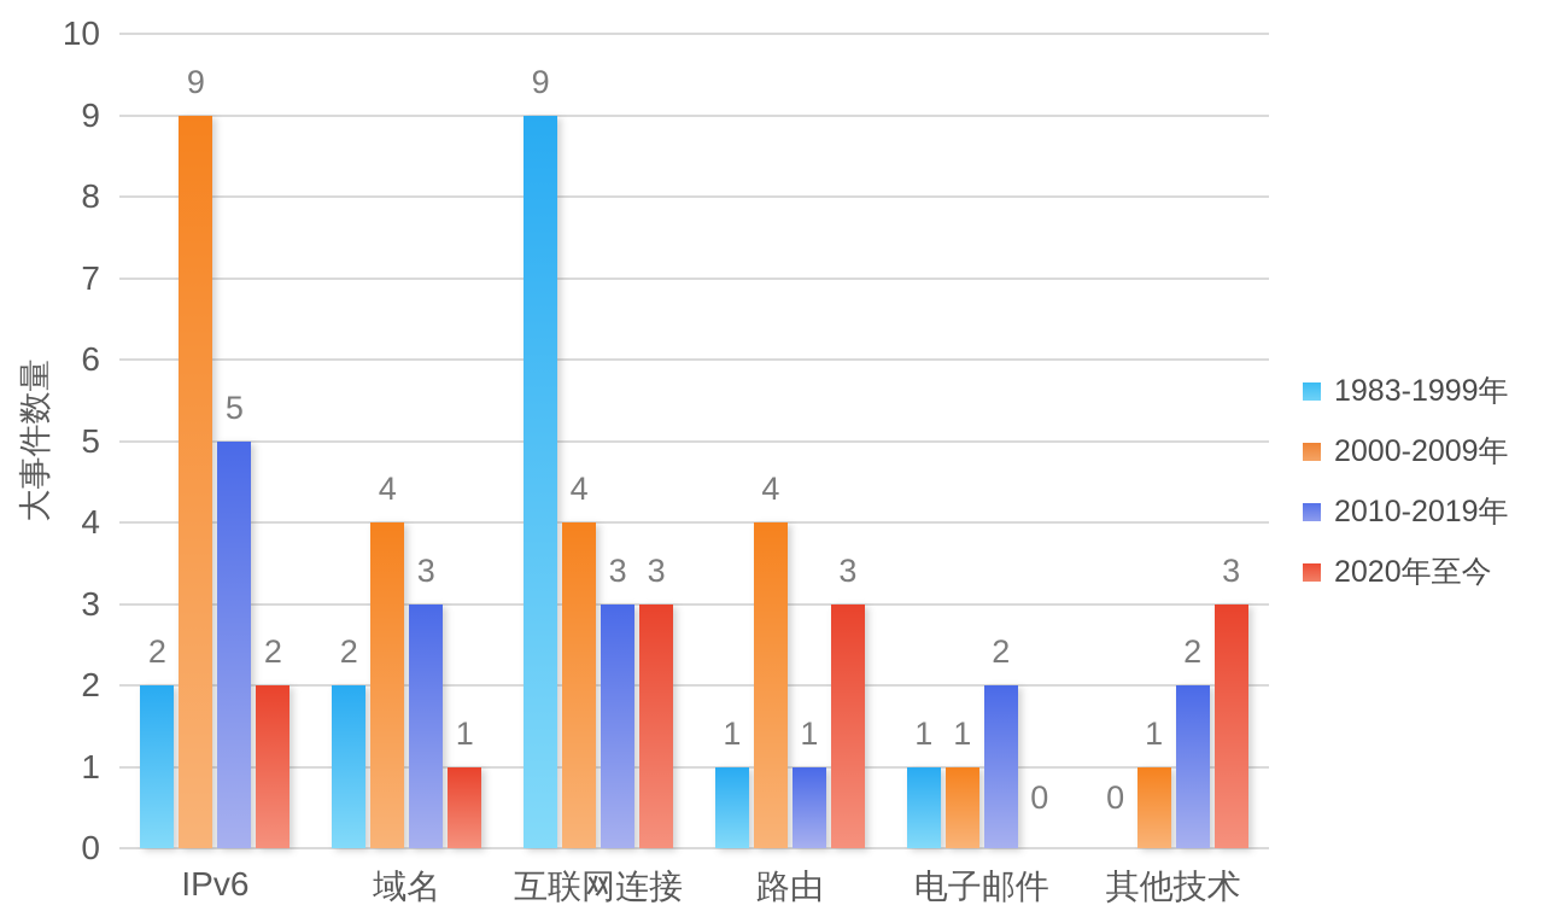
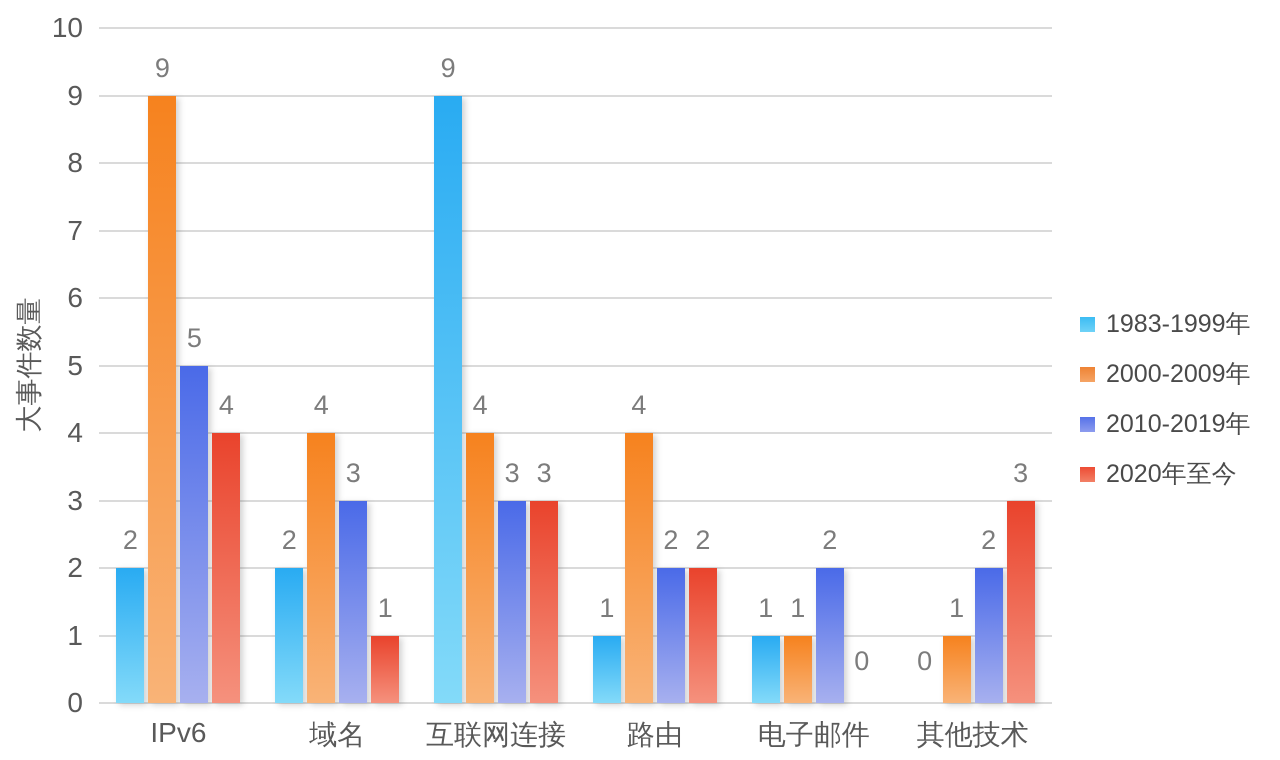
2020年至今/IPv6: 2 -> 4
2010-2019年/路由: 1 -> 2
2020年至今/路由: 3 -> 2
